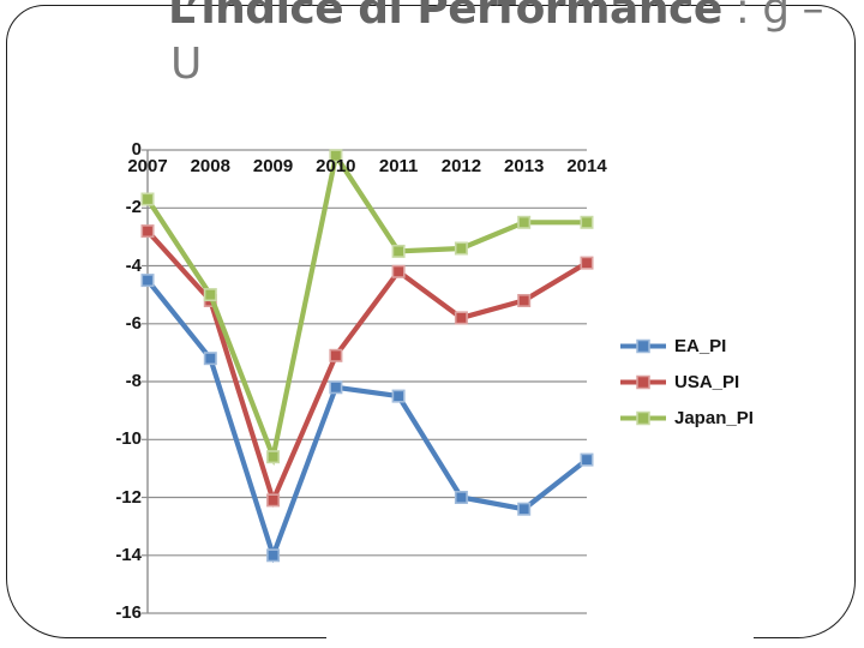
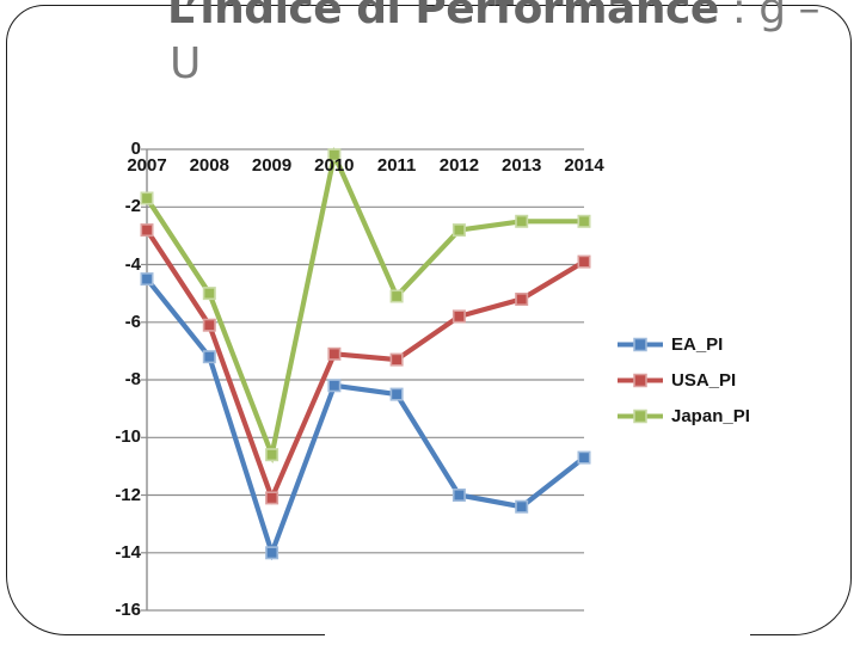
USA_PI/2008: -5.2 -> -6.1
USA_PI/2011: -4.2 -> -7.3
Japan_PI/2011: -3.5 -> -5.1
Japan_PI/2012: -3.4 -> -2.8
